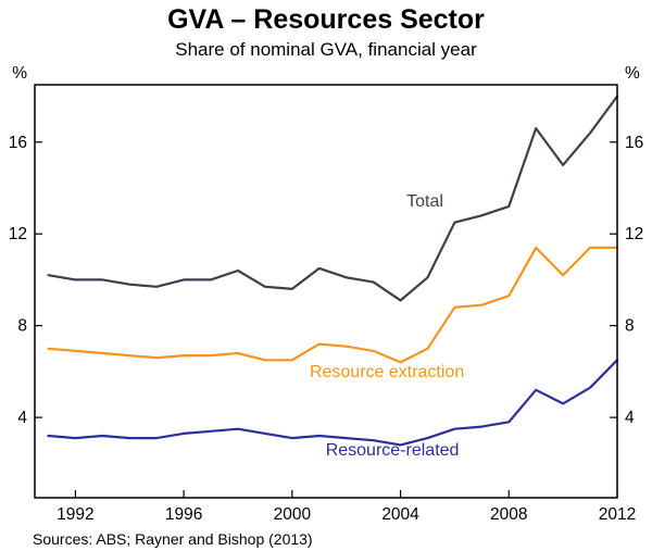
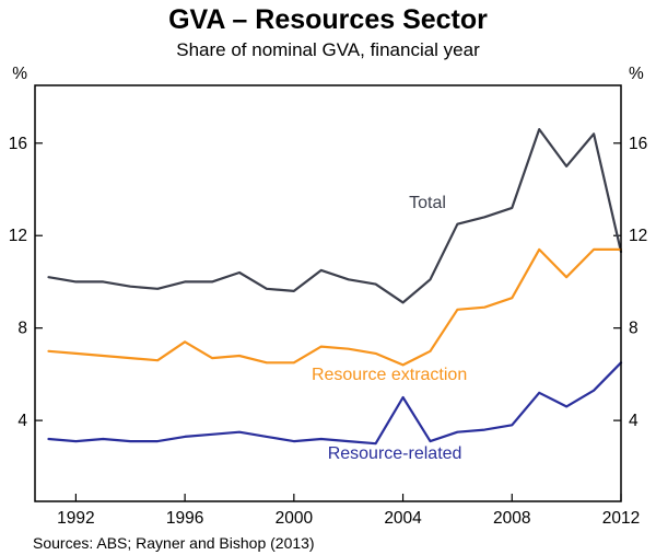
Resource extraction/1996: 6.7 -> 7.4
Resource-related/2004: 2.8 -> 5.0
Total/2012: 18.0 -> 11.3
